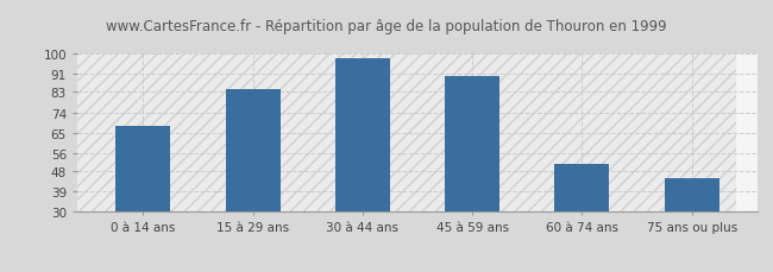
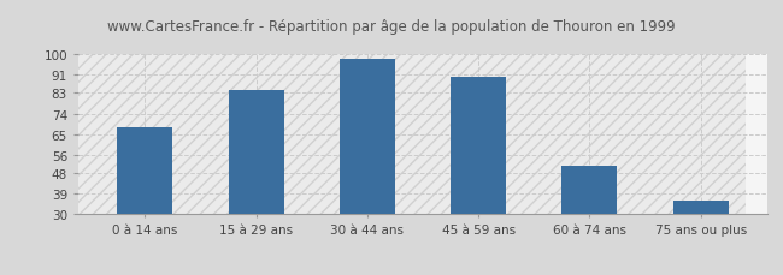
75 ans ou plus: 45 -> 36
